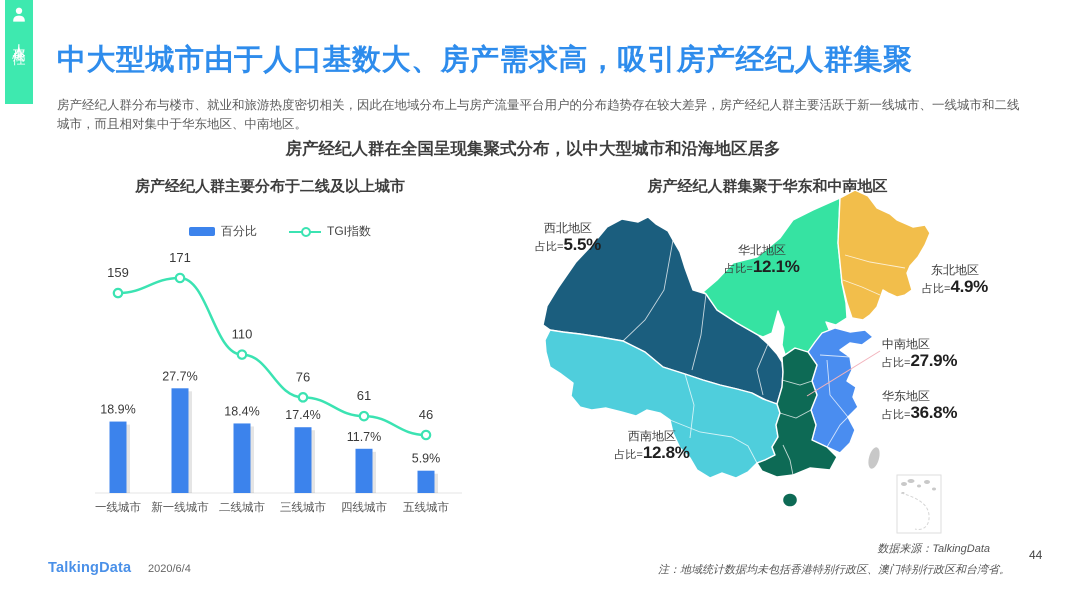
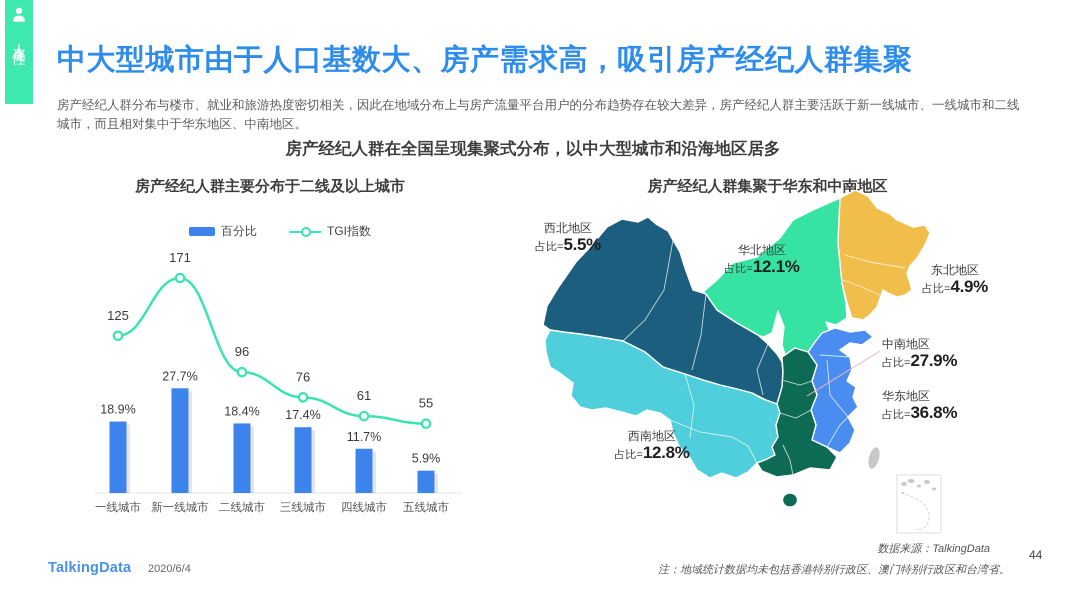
房产经纪人群主要分布于二线及以上城市/TGI指数/一线城市: 159 -> 125
房产经纪人群主要分布于二线及以上城市/TGI指数/二线城市: 110 -> 96
房产经纪人群主要分布于二线及以上城市/TGI指数/五线城市: 46 -> 55
